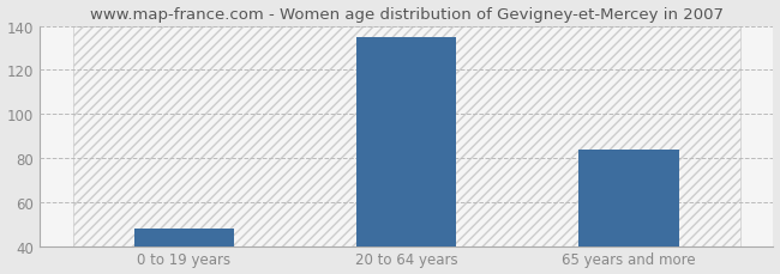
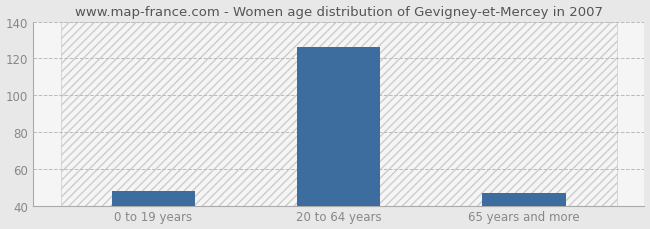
20 to 64 years: 135 -> 126
65 years and more: 84 -> 47
